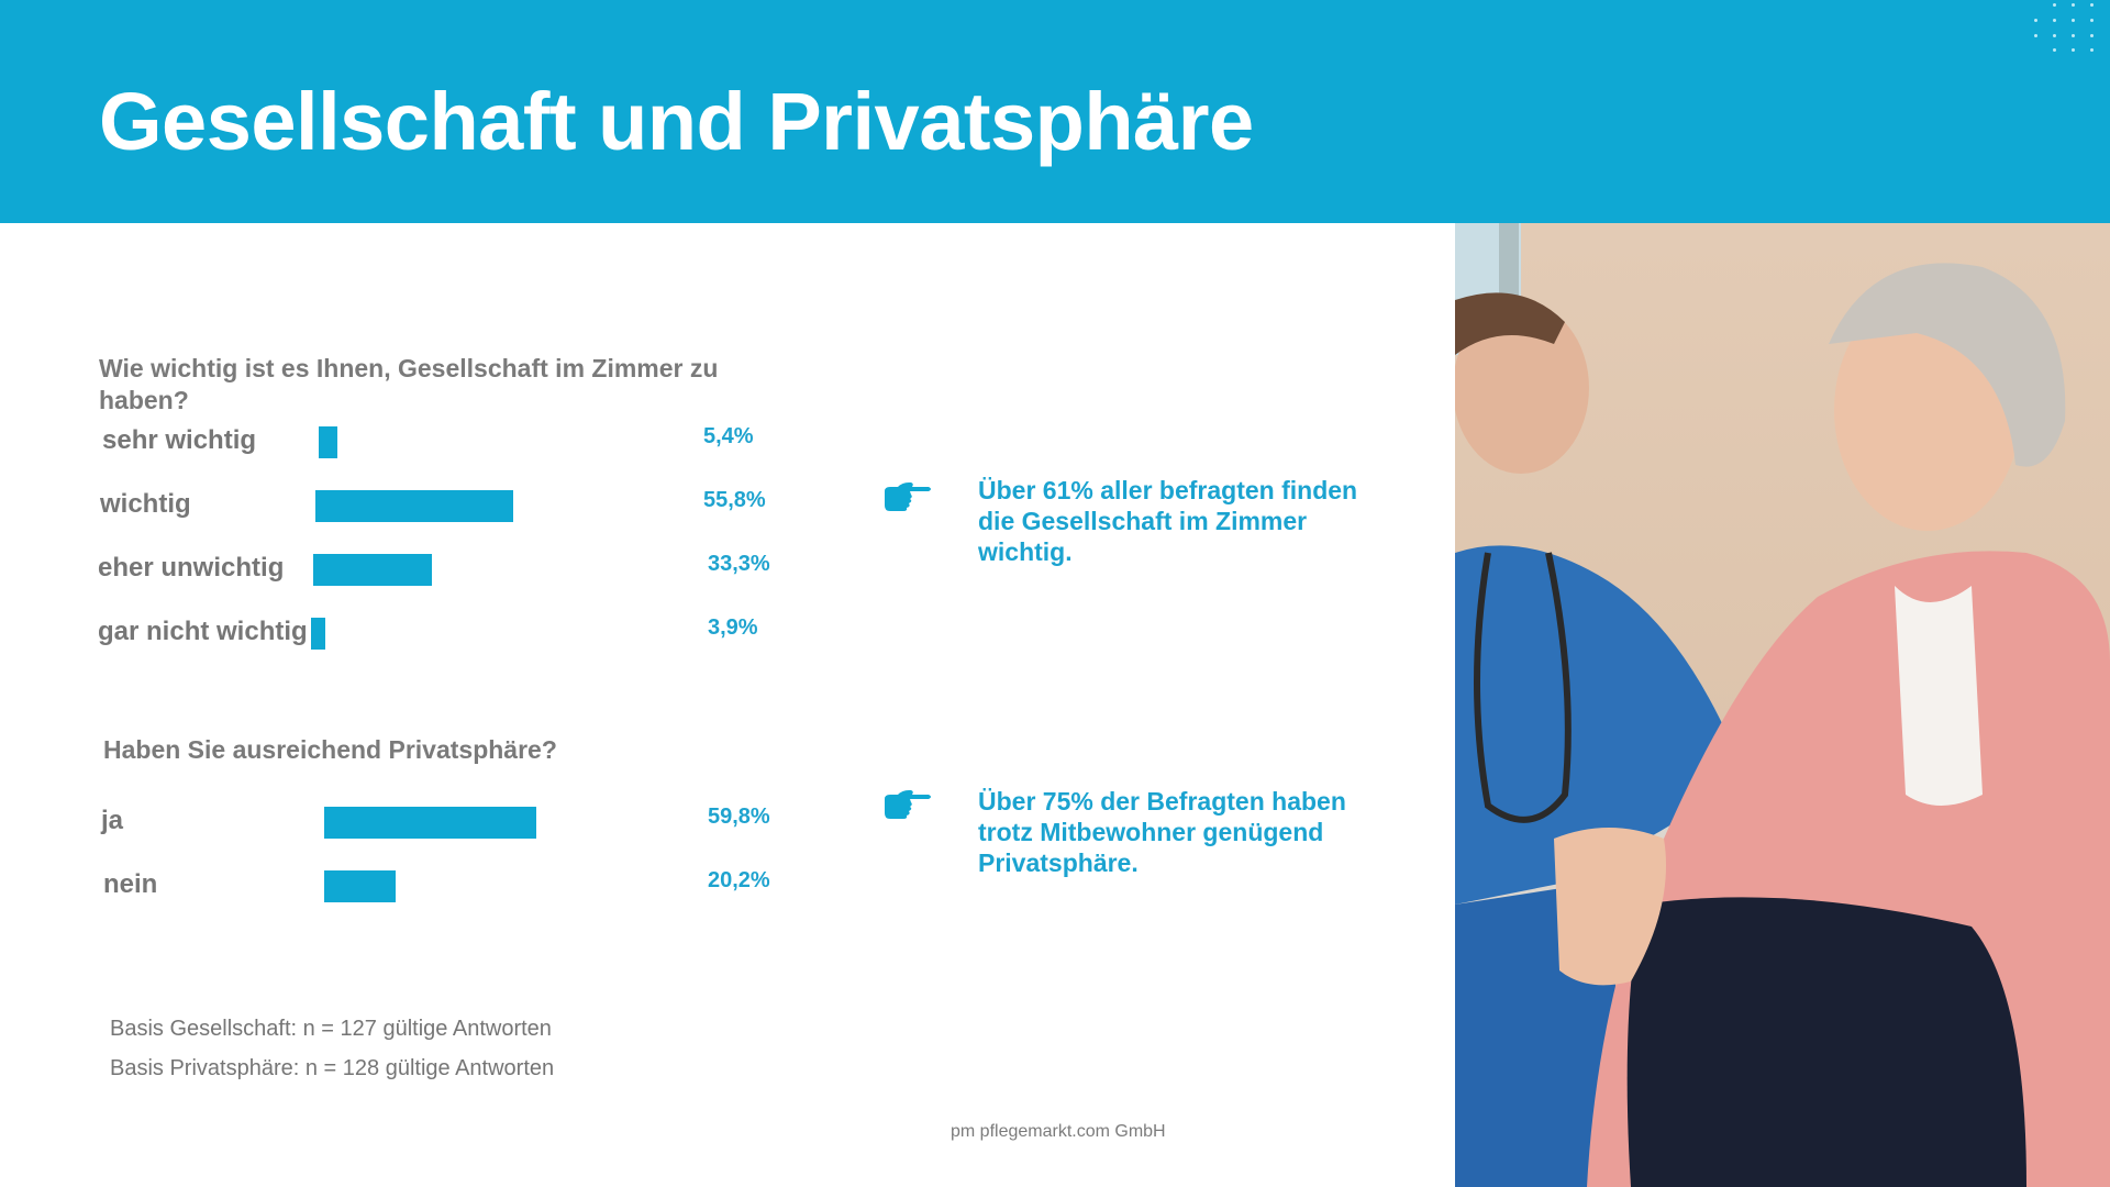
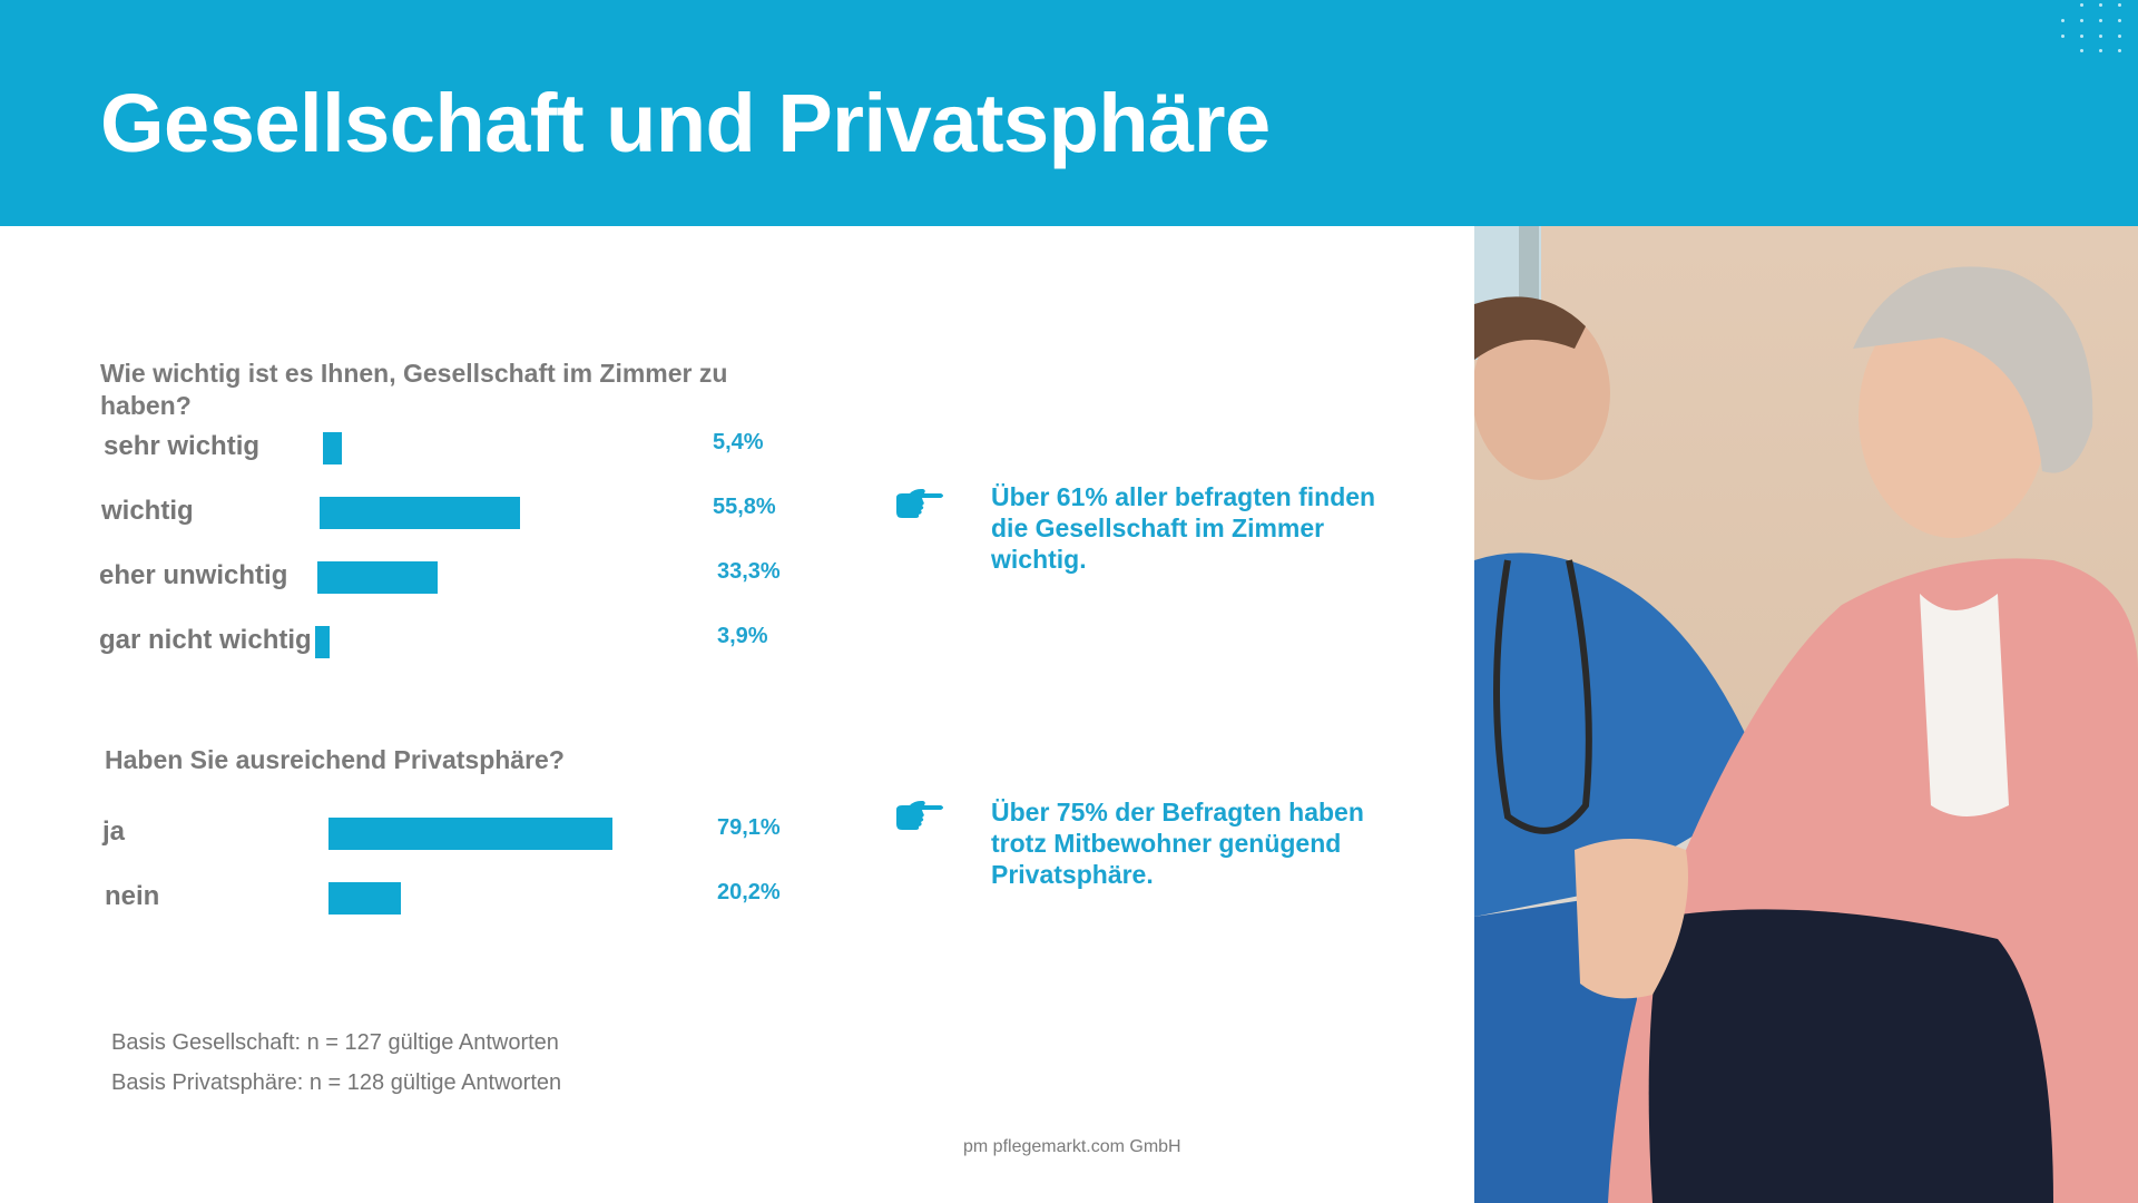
Haben Sie ausreichend Privatsphäre?/ja: 59,8% -> 79,1%
